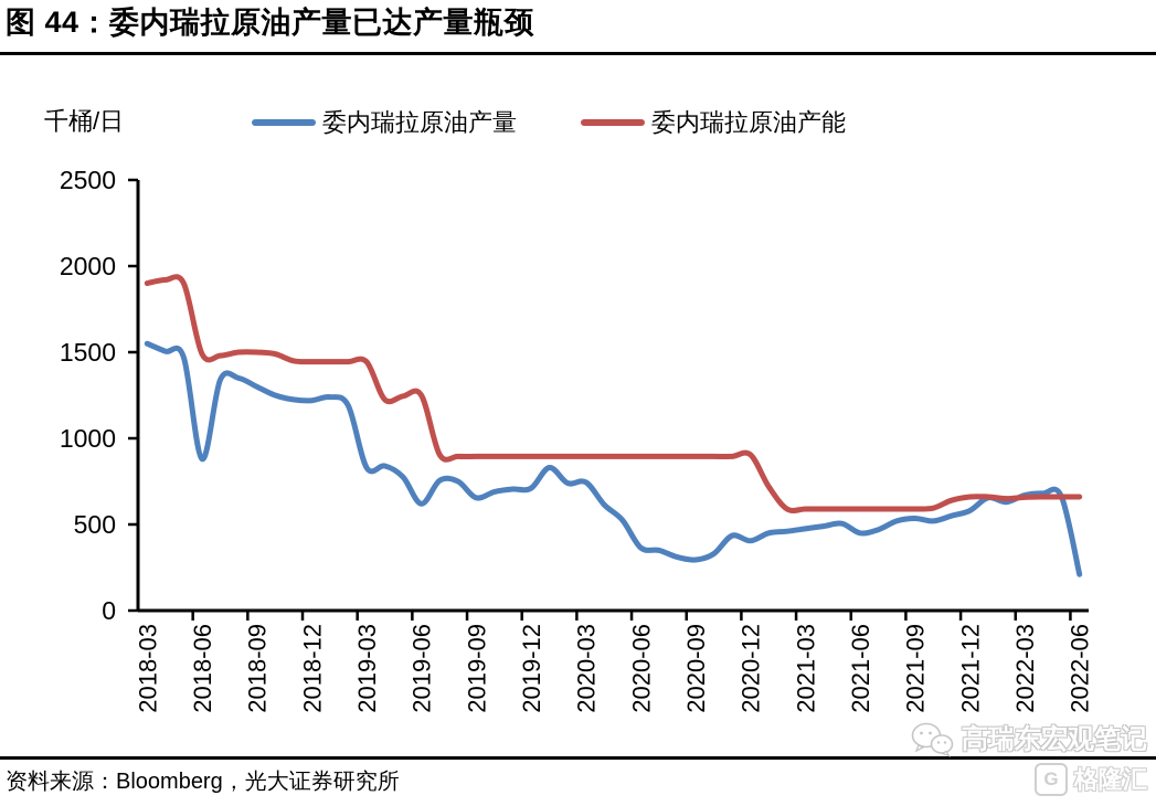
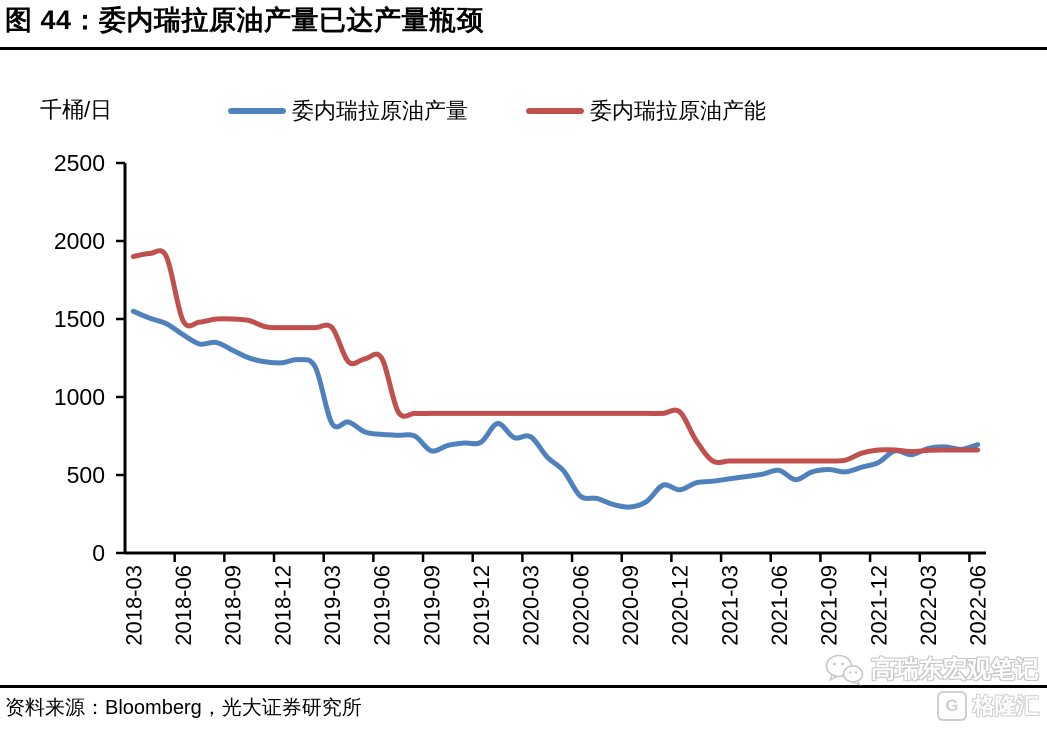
委内瑞拉原油产量/2018-06: 880 -> 1400
委内瑞拉原油产量/2019-06: 620 -> 760
委内瑞拉原油产量/2021-06: 450 -> 530
委内瑞拉原油产量/2022-06: 210 -> 700
